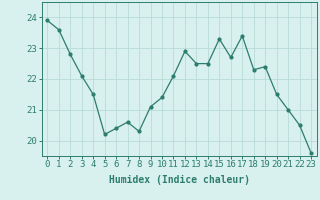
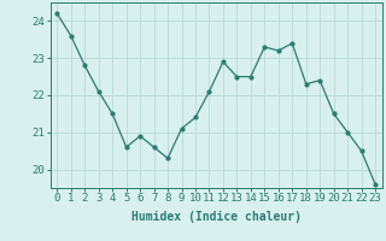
0: 23.9 -> 24.2
5: 20.2 -> 20.6
6: 20.4 -> 20.9
16: 22.7 -> 23.2
